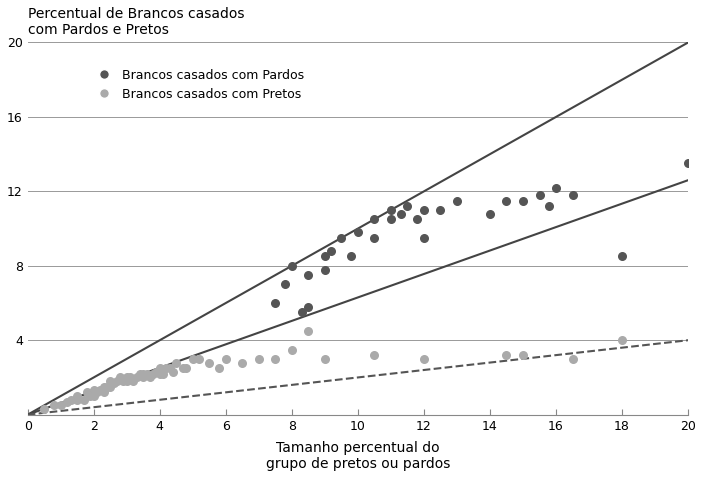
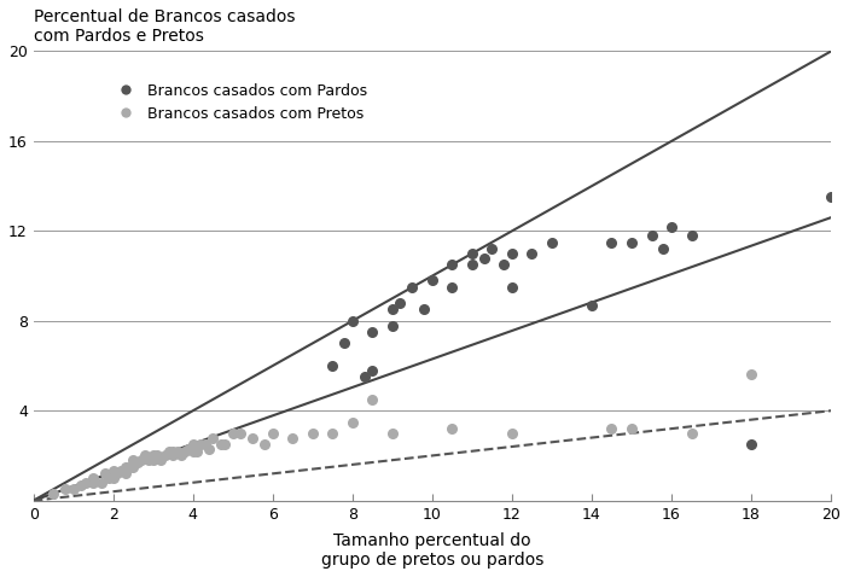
Brancos casados com Pardos/14: 10.8 -> 8.7
Brancos casados com Pardos/18: 8.5 -> 2.5
Brancos casados com Pretos/18: 4.0 -> 5.6
